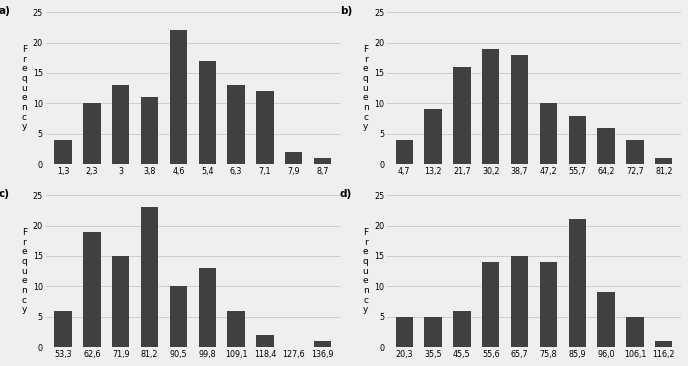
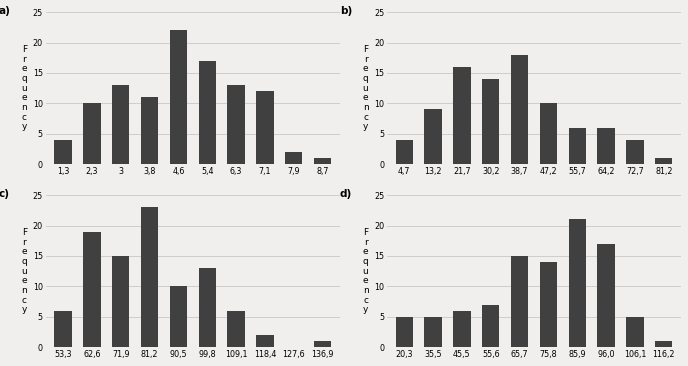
30,2: 19 -> 14
55,7: 8 -> 6
55,6: 14 -> 7
96,0: 9 -> 17
